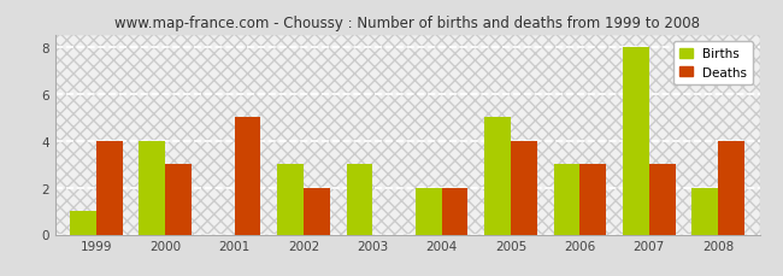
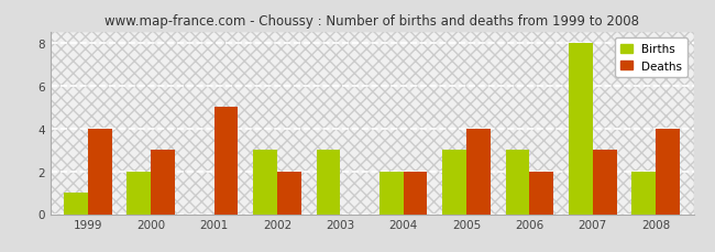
Births/2000: 4 -> 2
Births/2005: 5 -> 3
Deaths/2006: 3 -> 2
